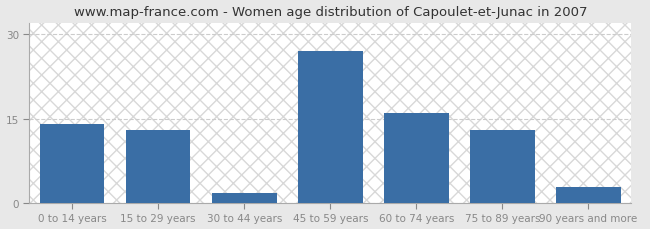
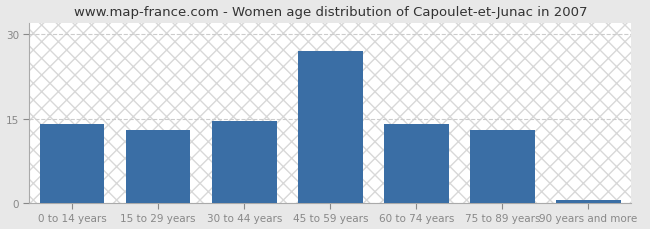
30 to 44 years: 1.8 -> 14.5
60 to 74 years: 16.0 -> 14.0
90 years and more: 2.8 -> 0.5
